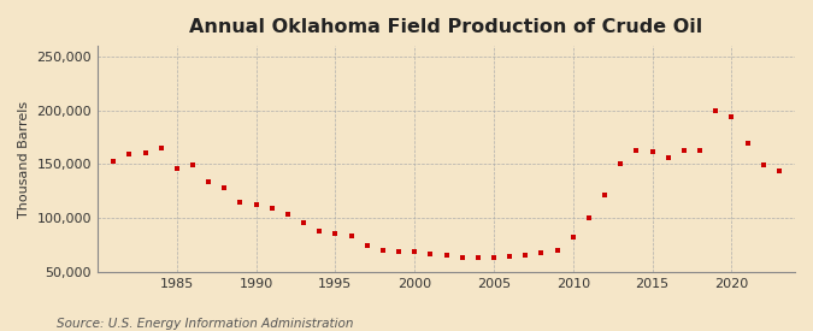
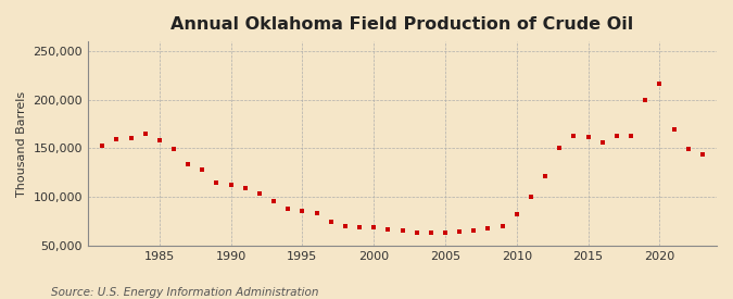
1985: 146,000 -> 158,000
2020: 194,000 -> 217,000
